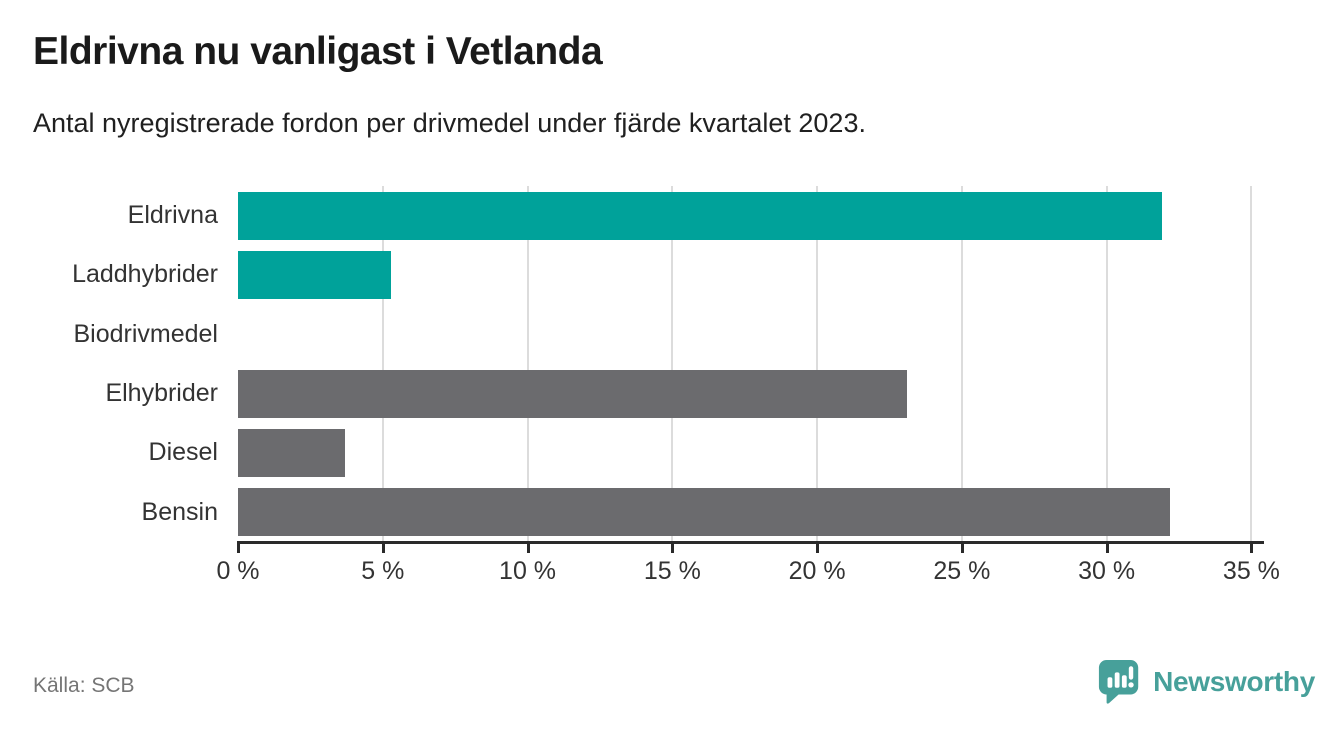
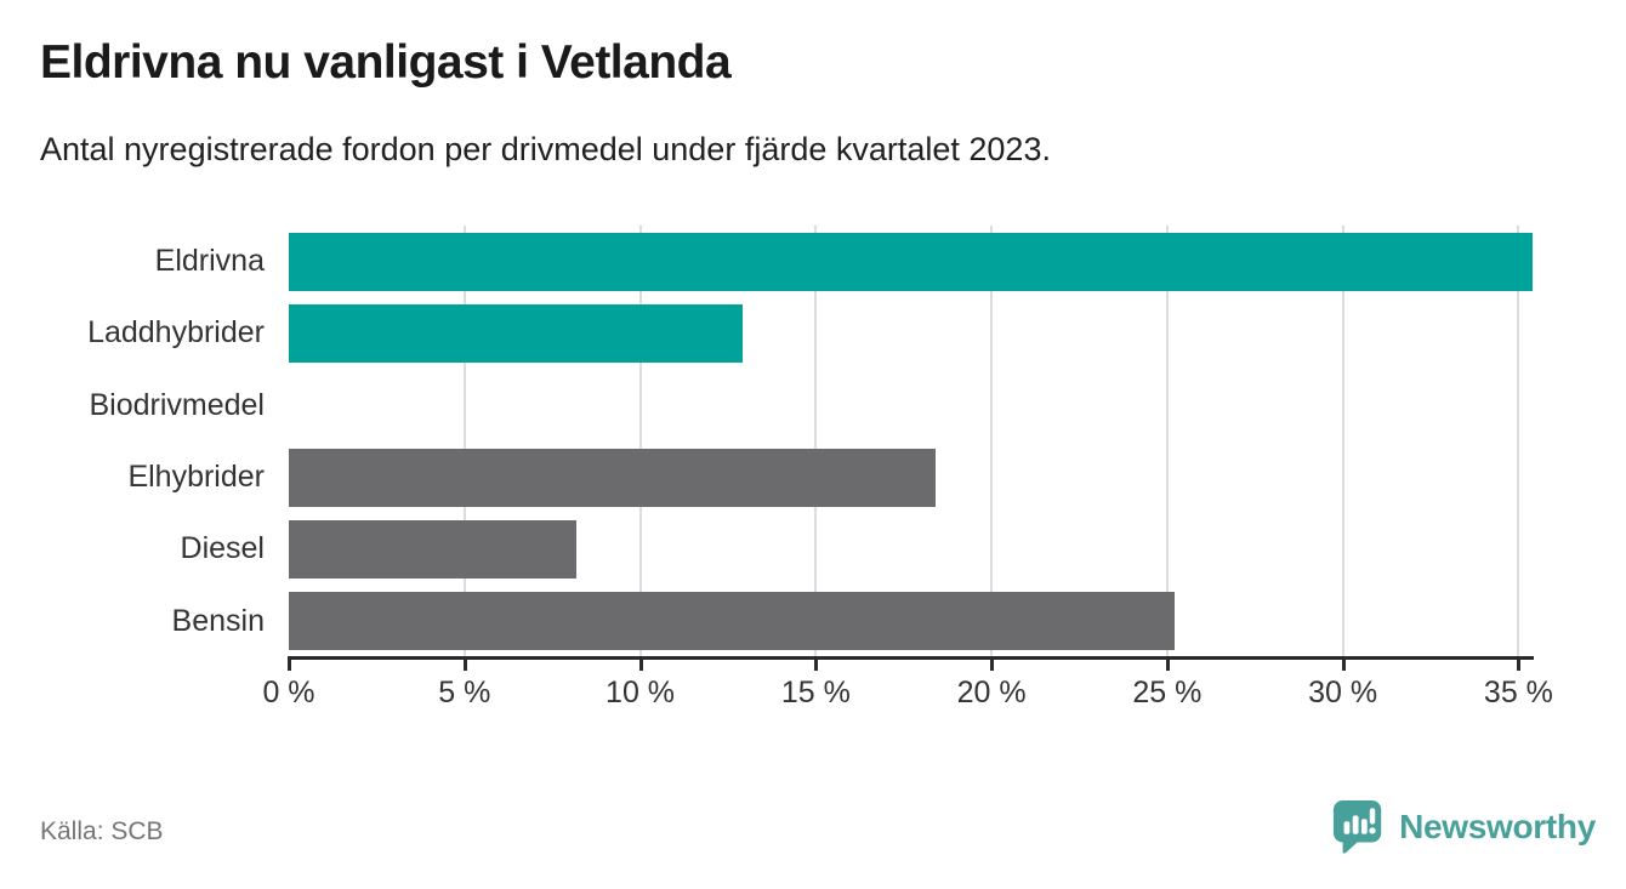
Eldrivna: 31.9% -> 35.4%
Laddhybrider: 5.3% -> 12.9%
Elhybrider: 23.1% -> 18.4%
Diesel: 3.7% -> 8.2%
Bensin: 32.2% -> 25.2%
